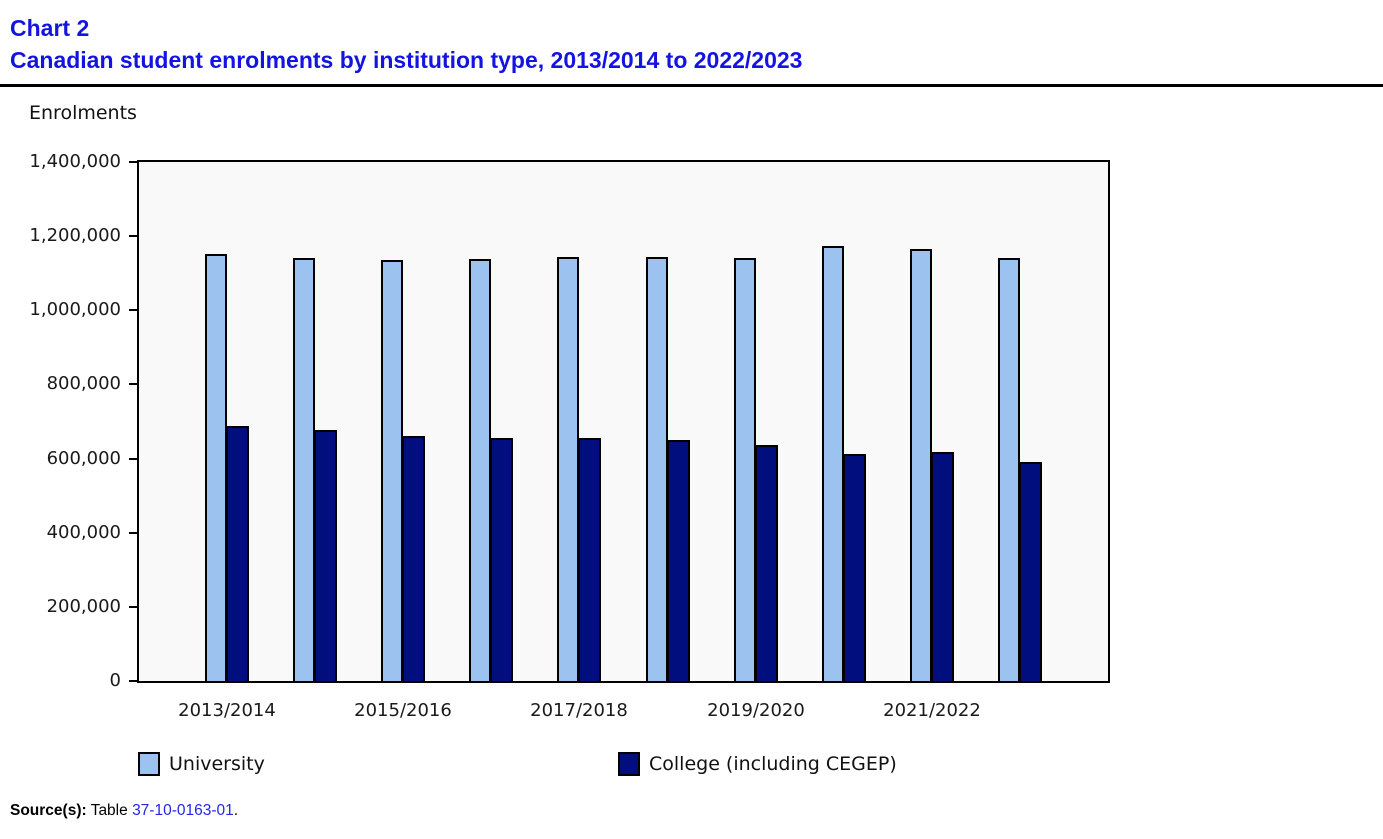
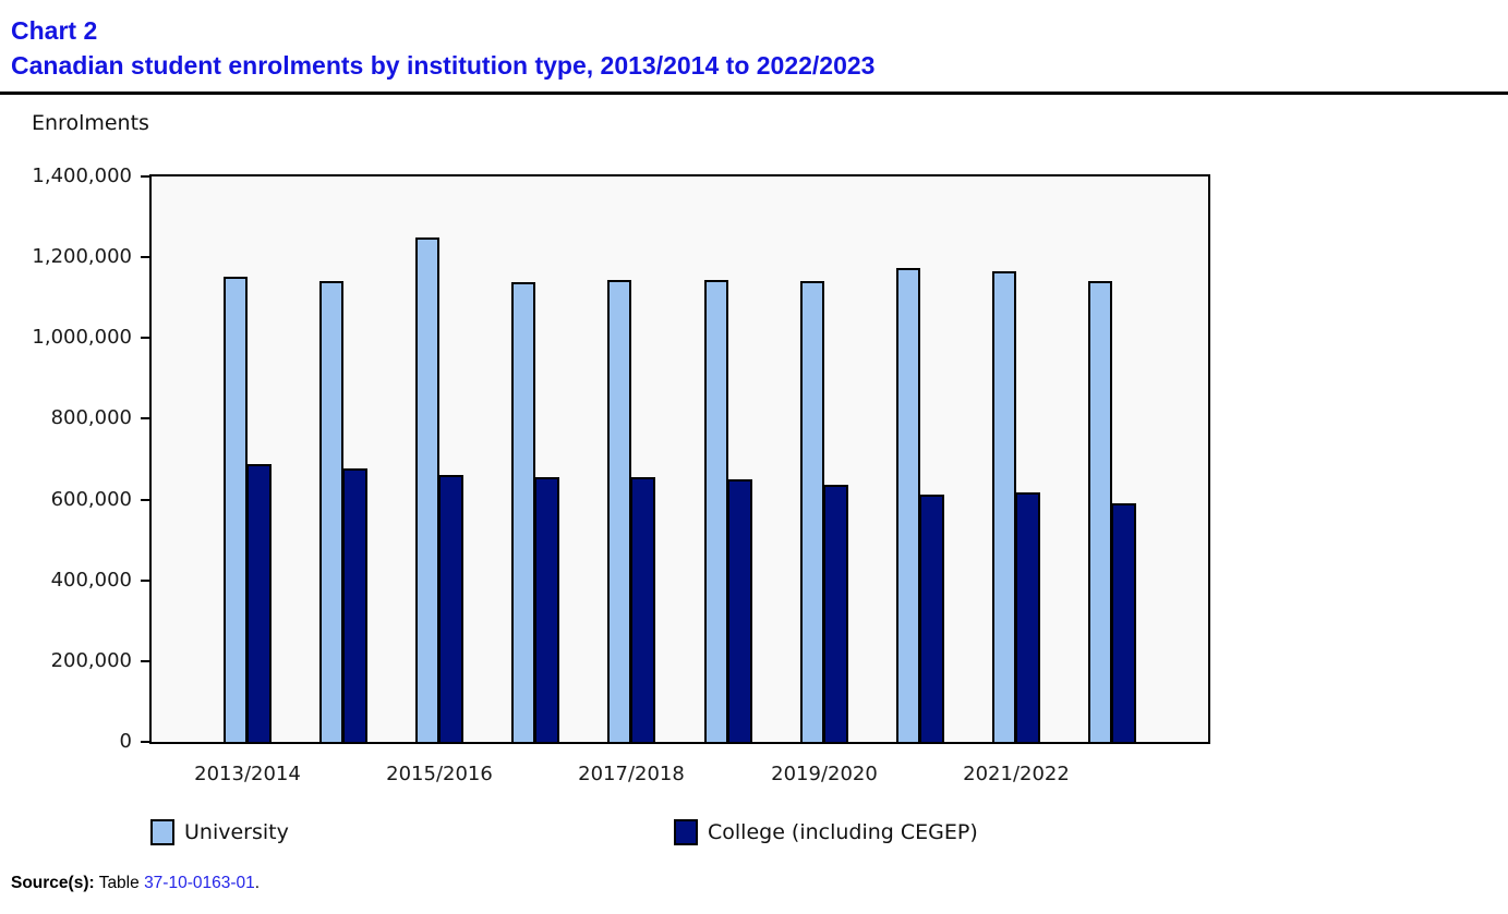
University/2015/2016: 1140000 -> 1250000
